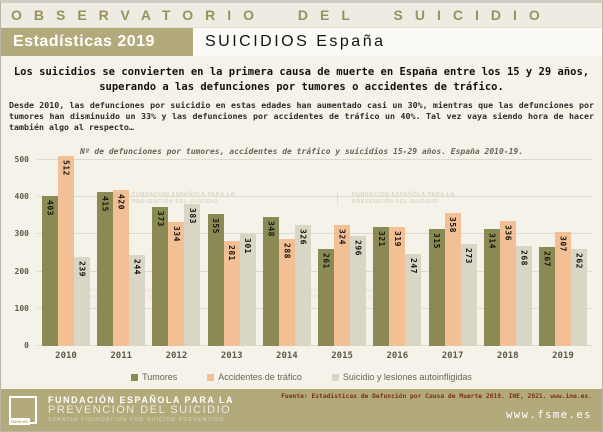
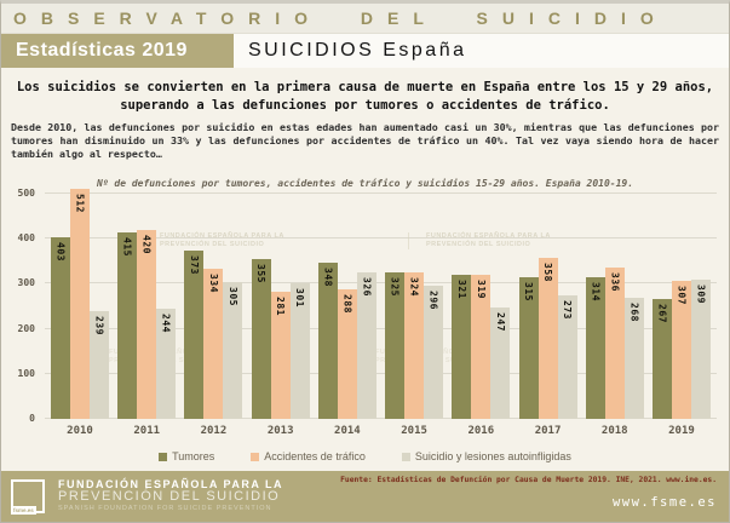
Suicidio y lesiones autoinfligidas/2012: 383 -> 305
Tumores/2015: 261 -> 325
Suicidio y lesiones autoinfligidas/2019: 262 -> 309
